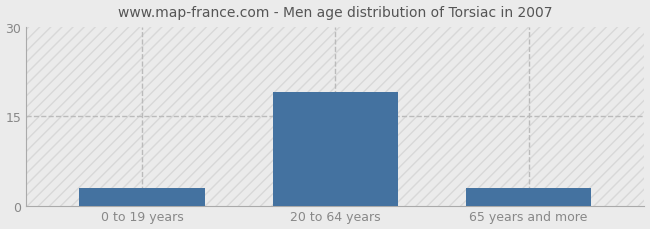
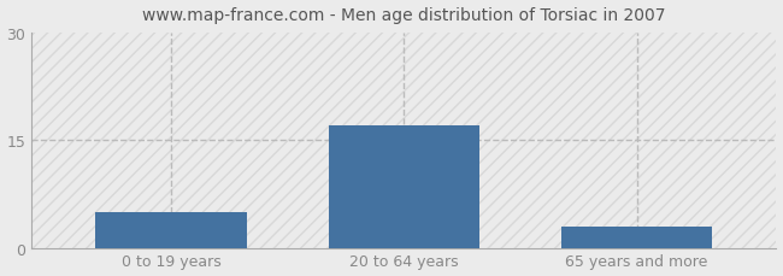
0 to 19 years: 3 -> 5
20 to 64 years: 19 -> 17
